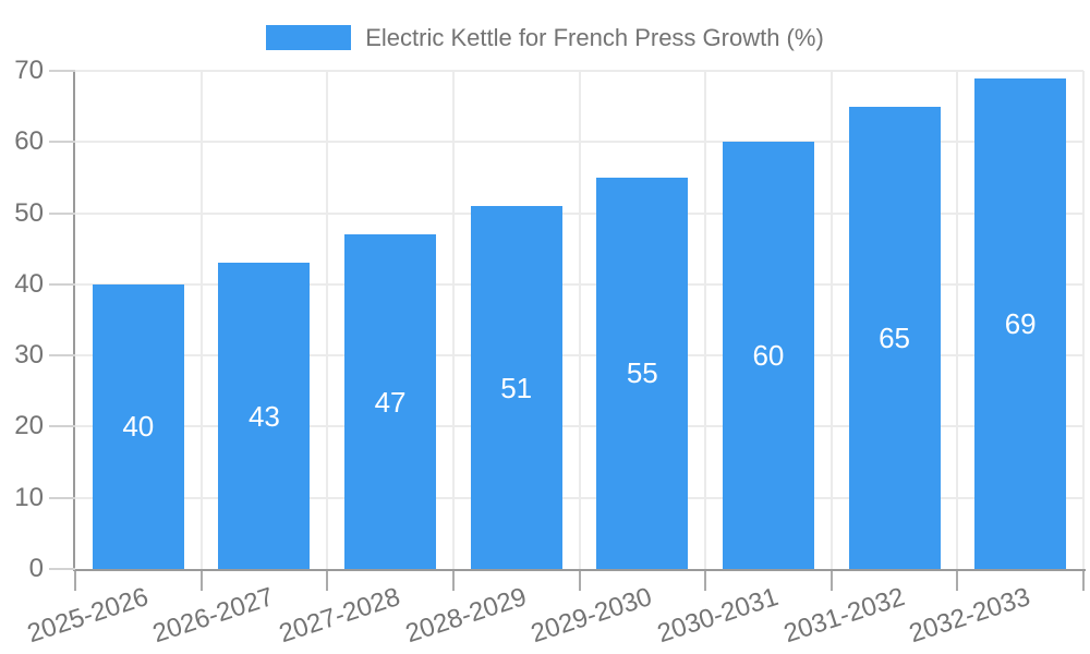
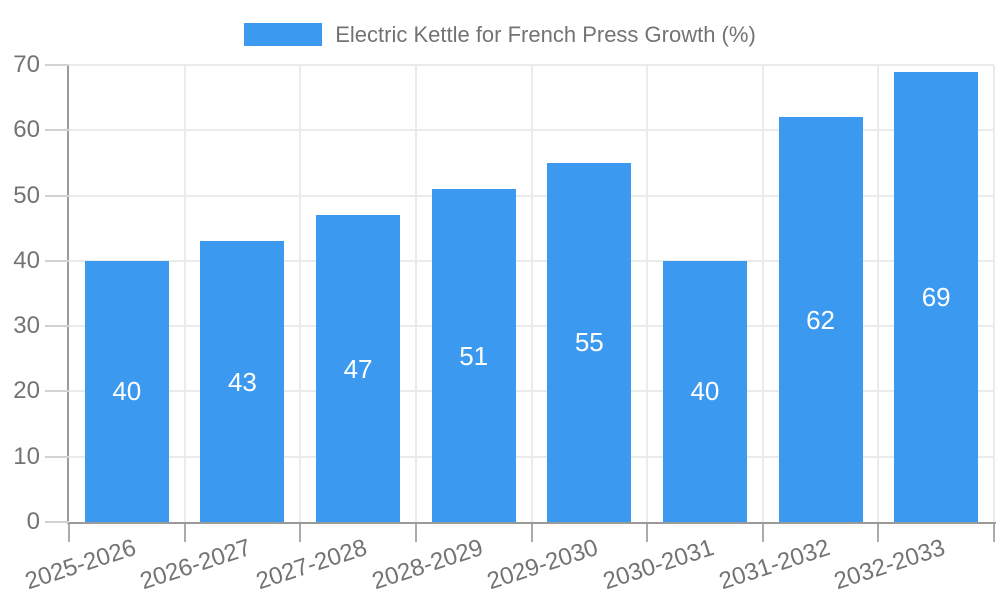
2030-2031: 60 -> 40
2031-2032: 65 -> 62
